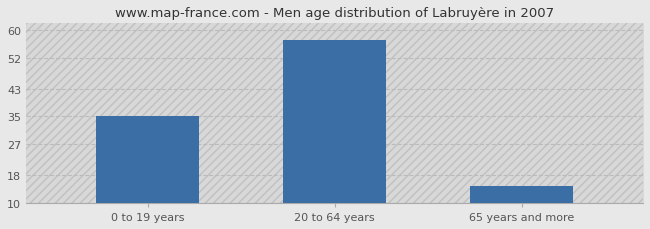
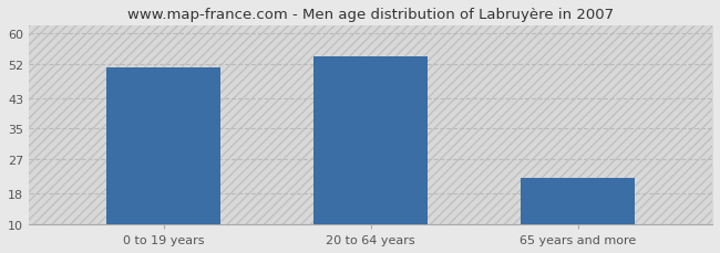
0 to 19 years: 35 -> 51
20 to 64 years: 57 -> 54
65 years and more: 15 -> 22
